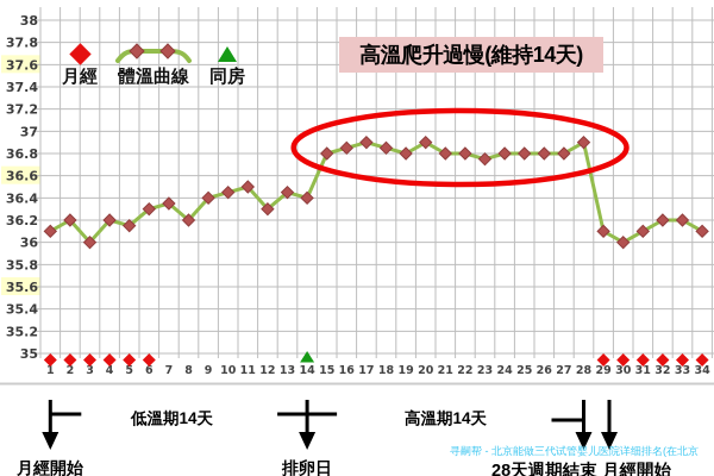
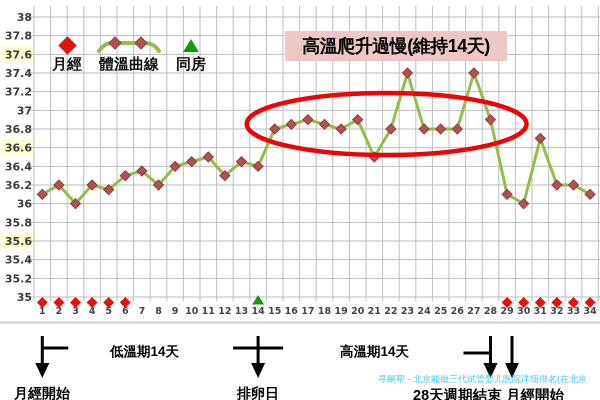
21: 36.8 -> 36.5
23: 36.8 -> 37.4
27: 36.8 -> 37.4
31: 36.1 -> 36.7
